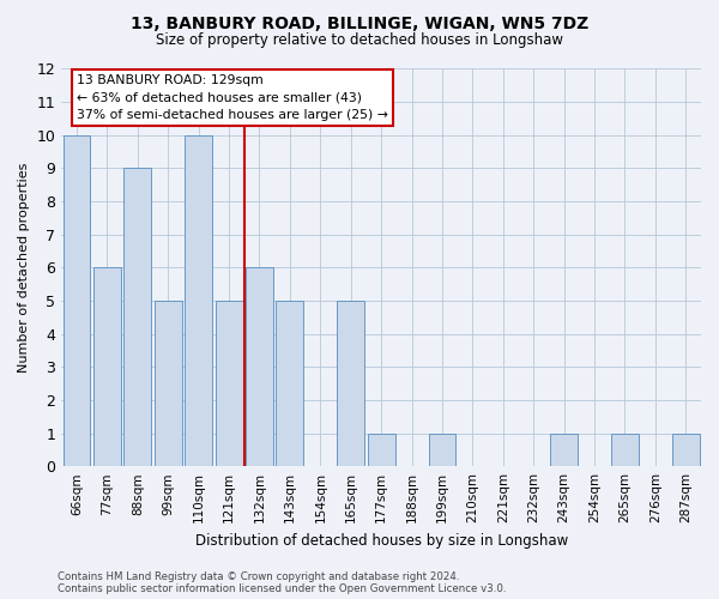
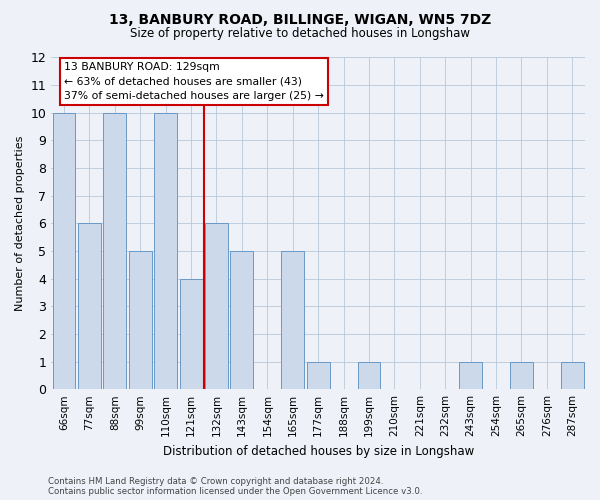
88sqm: 9 -> 10
121sqm: 5 -> 4
